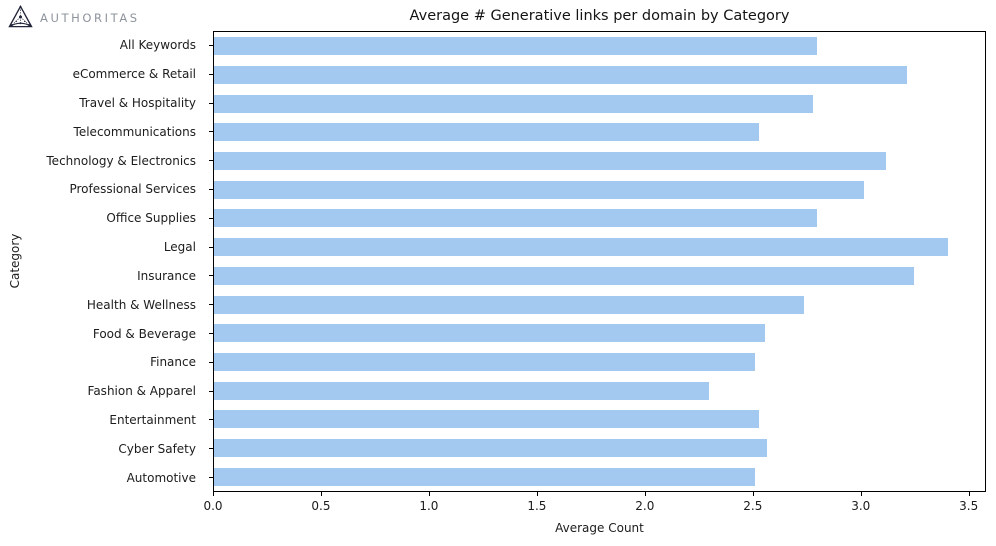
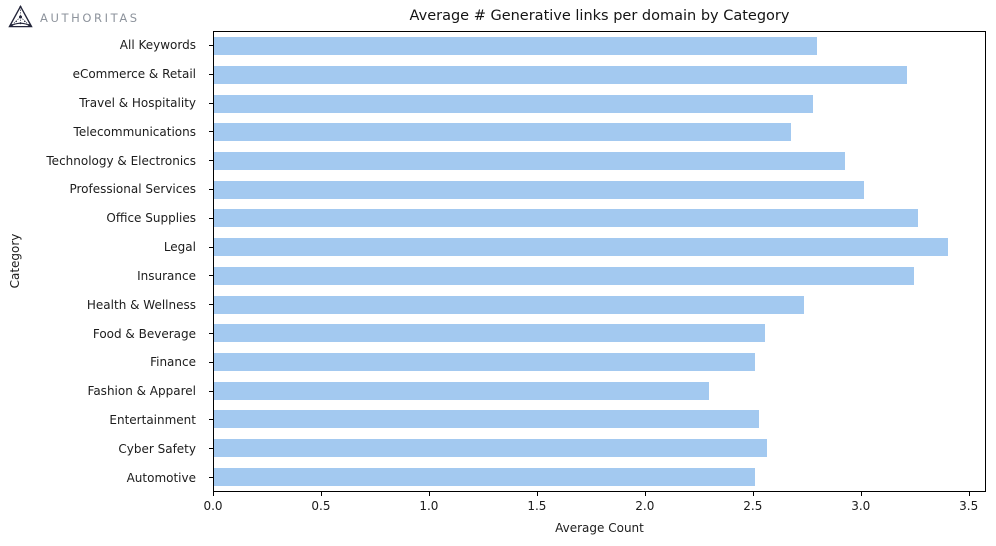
Telecommunications: 2.53 -> 2.68
Technology & Electronics: 3.12 -> 2.93
Office Supplies: 2.80 -> 3.27
